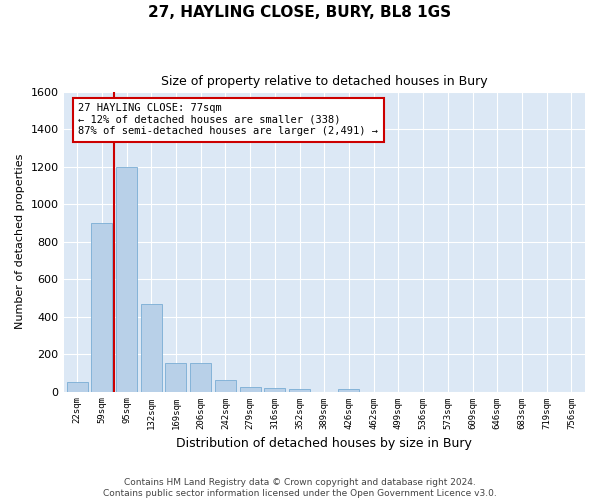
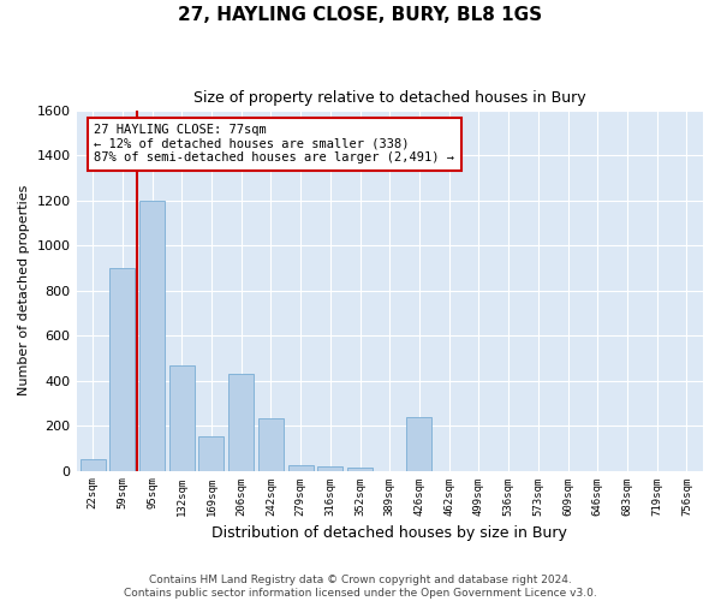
206sqm: 160 -> 430
242sqm: 60 -> 230
426sqm: 20 -> 240
